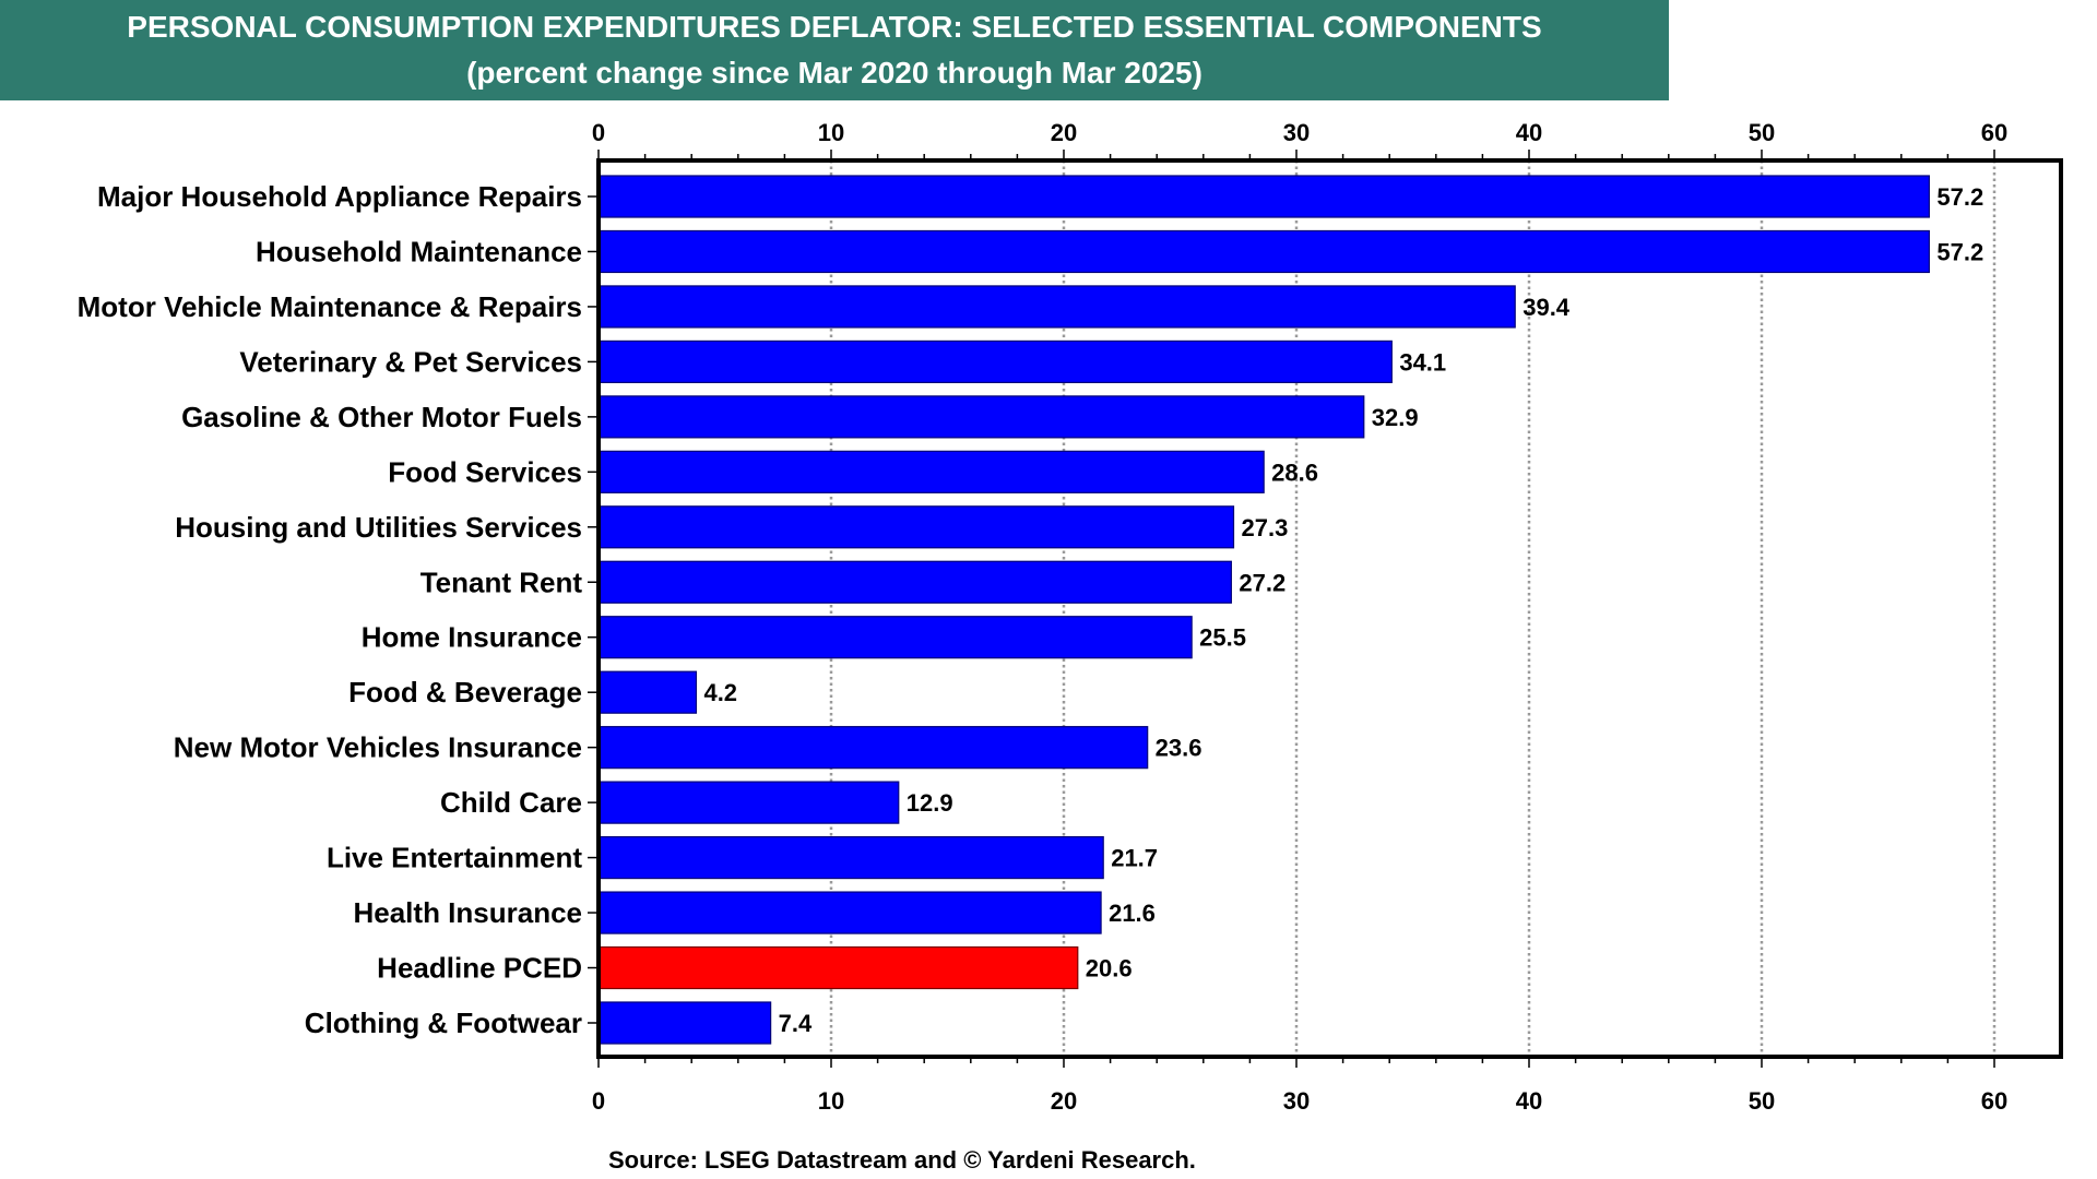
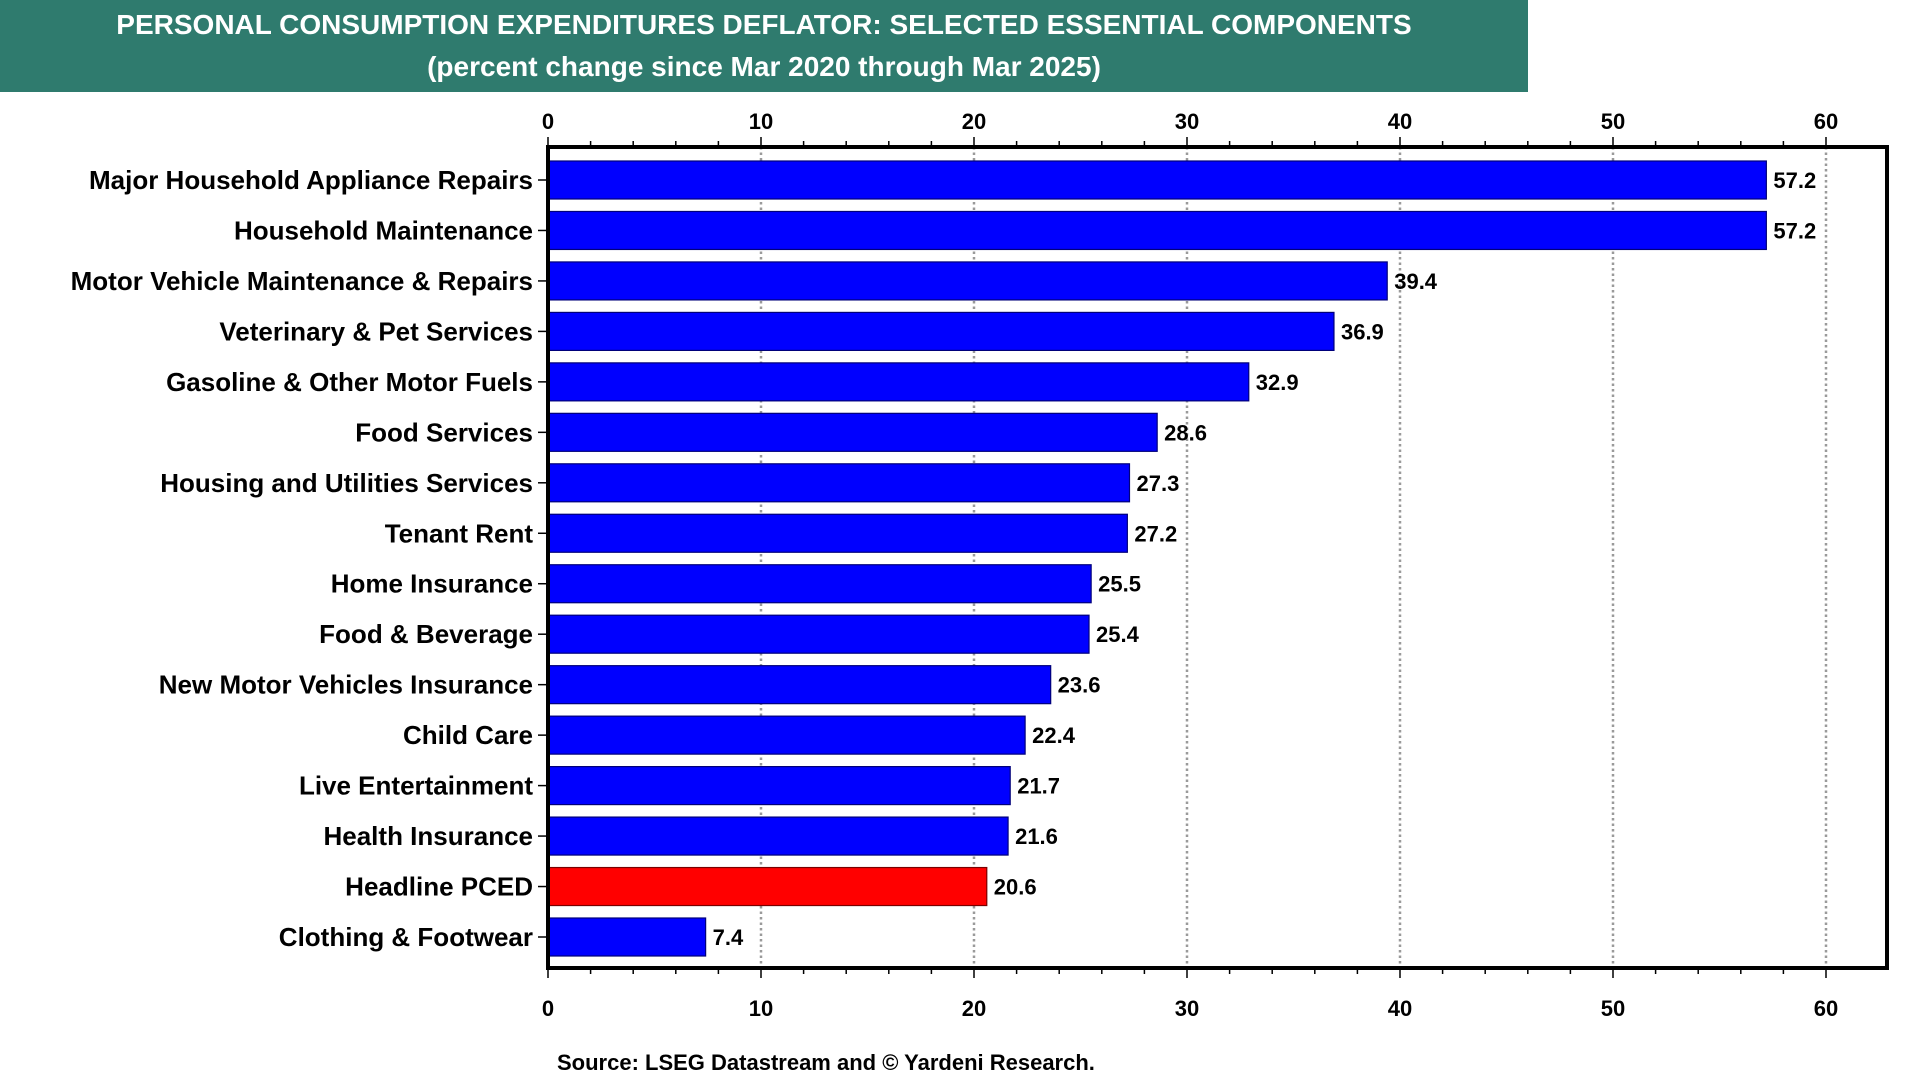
Veterinary & Pet Services: 34.1 -> 36.9
Food & Beverage: 4.2 -> 25.4
Child Care: 12.9 -> 22.4
